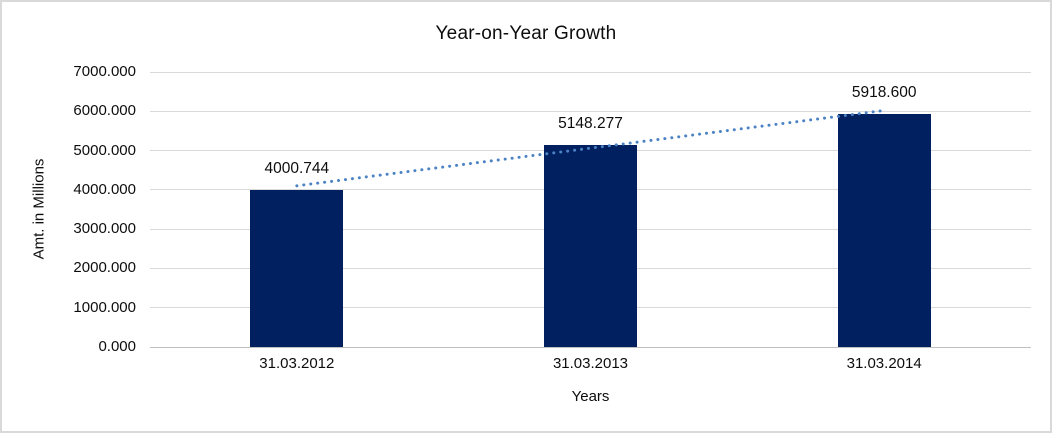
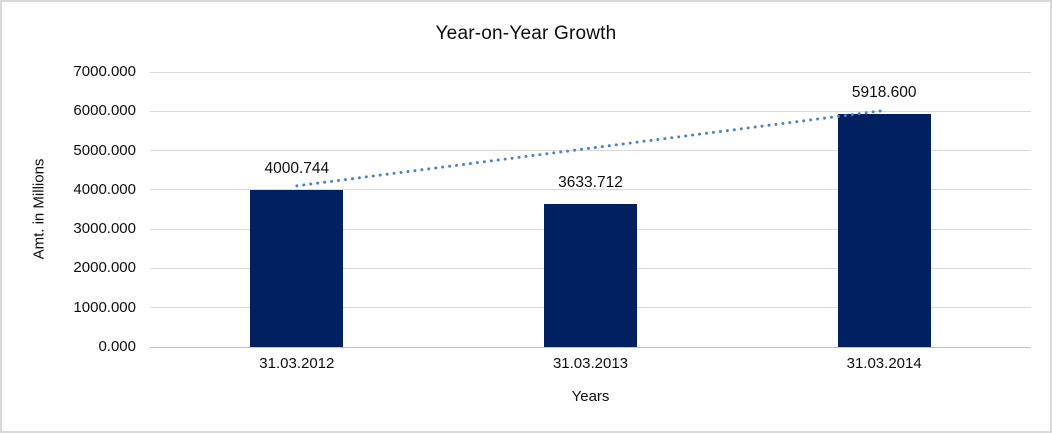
31.03.2013: 5148.277 -> 3633.712
